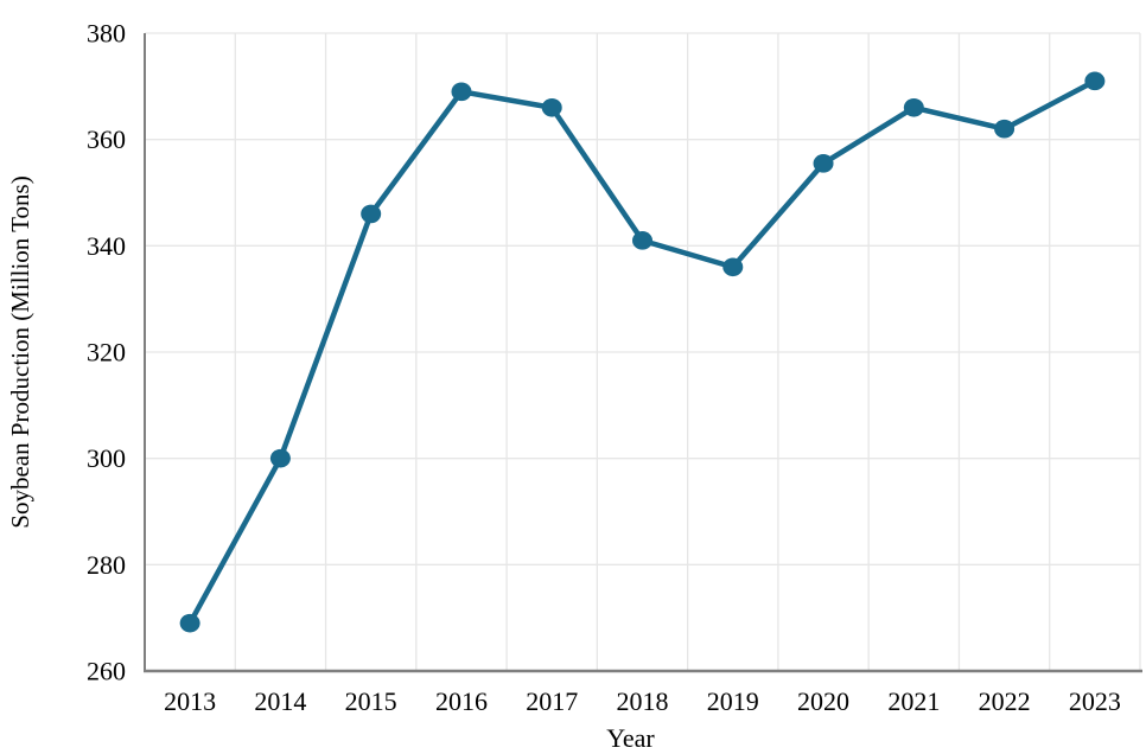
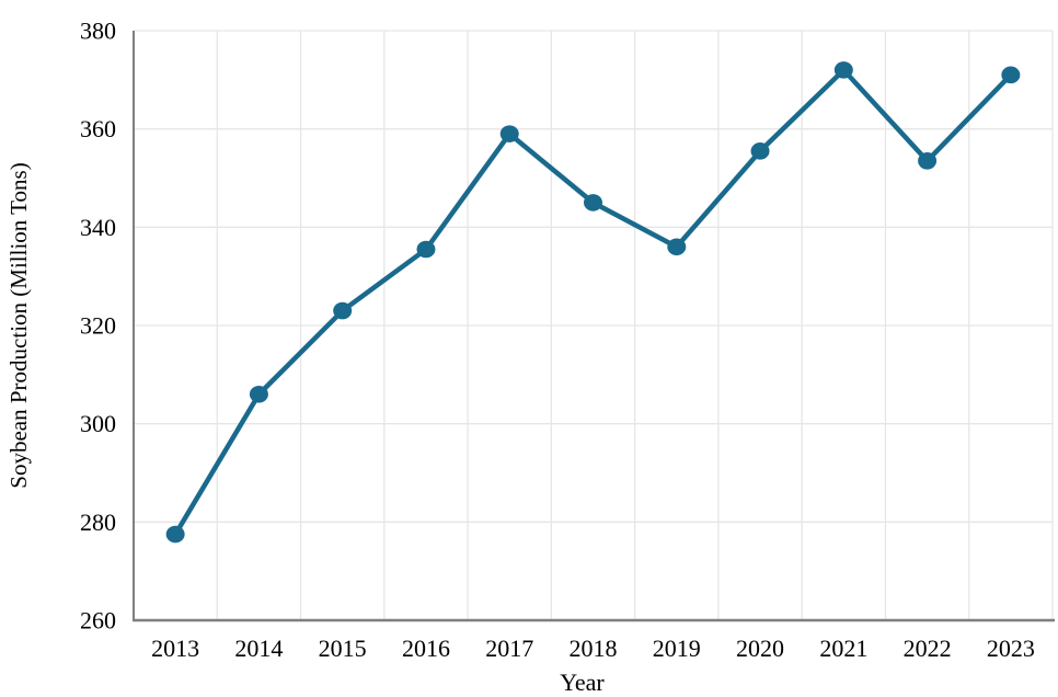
2013: 269 -> 278
2014: 300 -> 306
2015: 346 -> 323
2016: 369 -> 336
2017: 366 -> 359
2018: 341 -> 345
2021: 366 -> 372
2022: 362 -> 354
